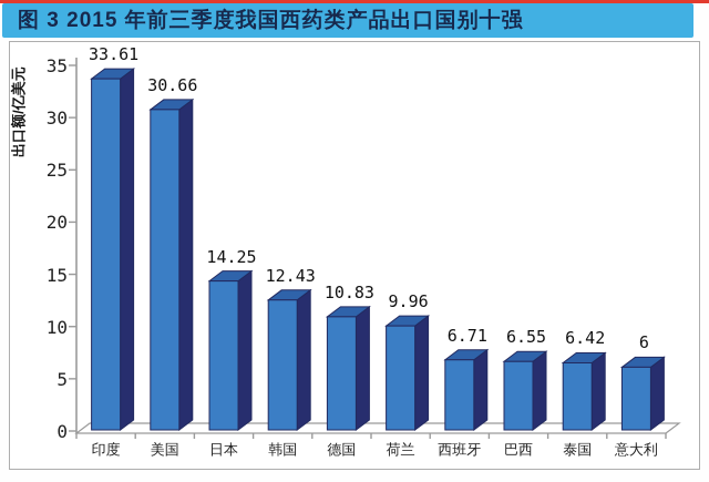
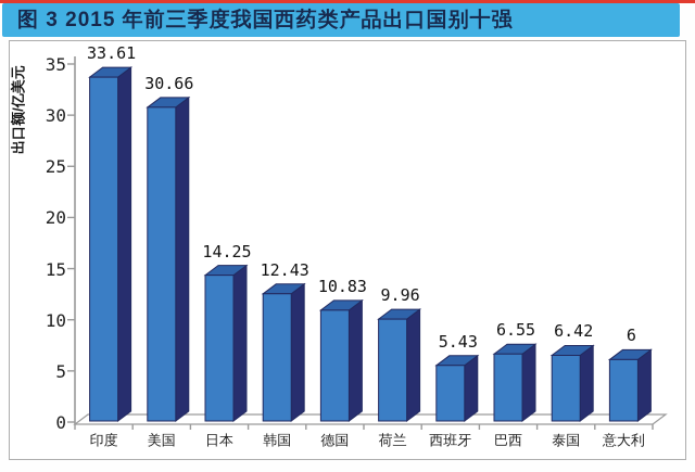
西班牙: 6.71 -> 5.43
